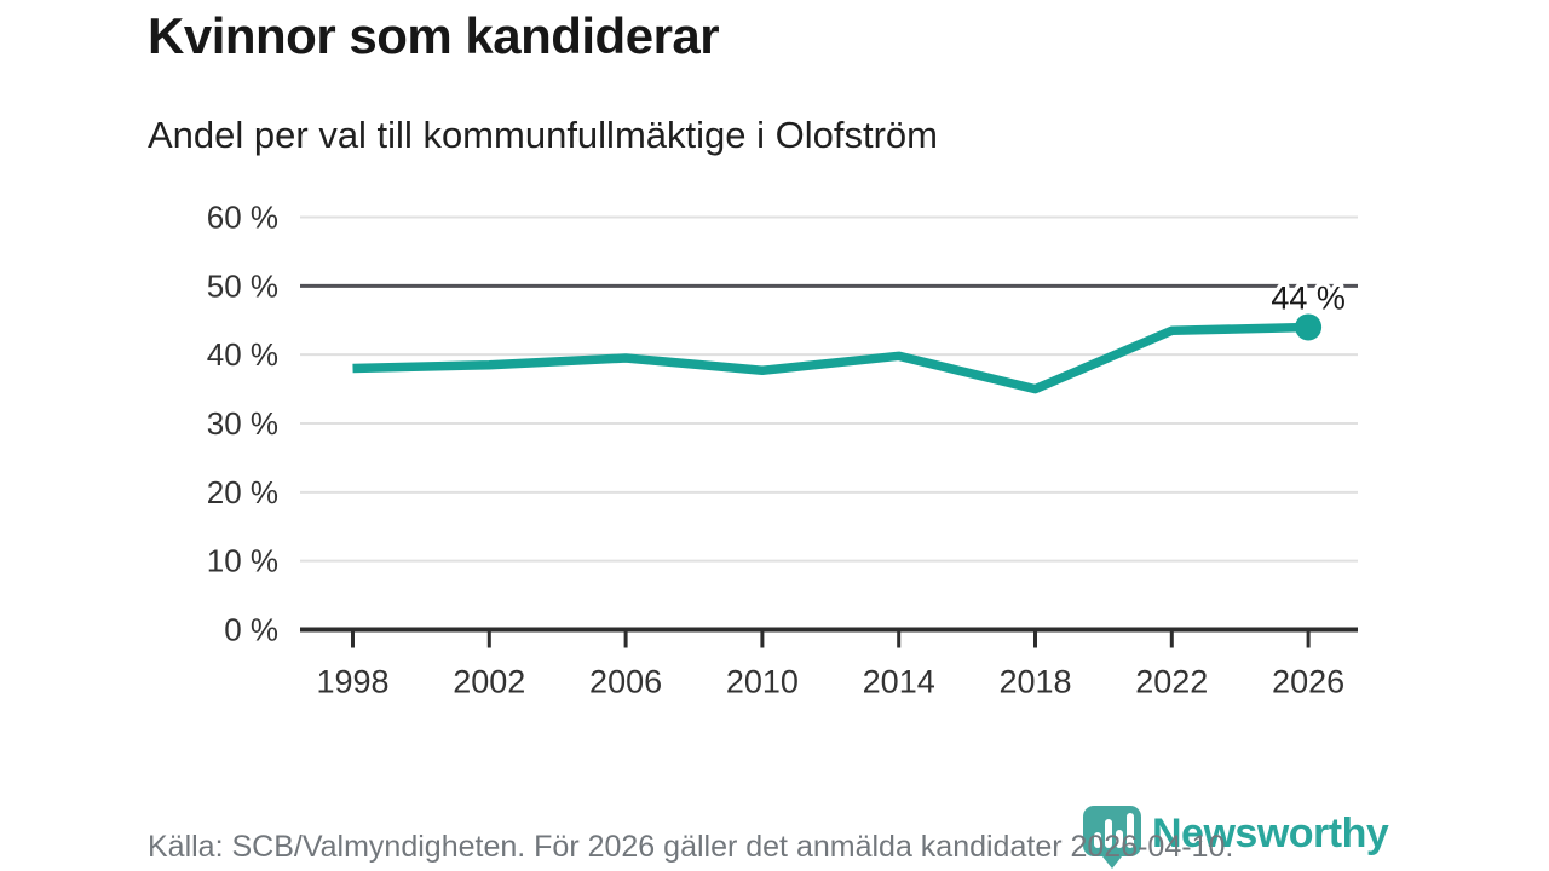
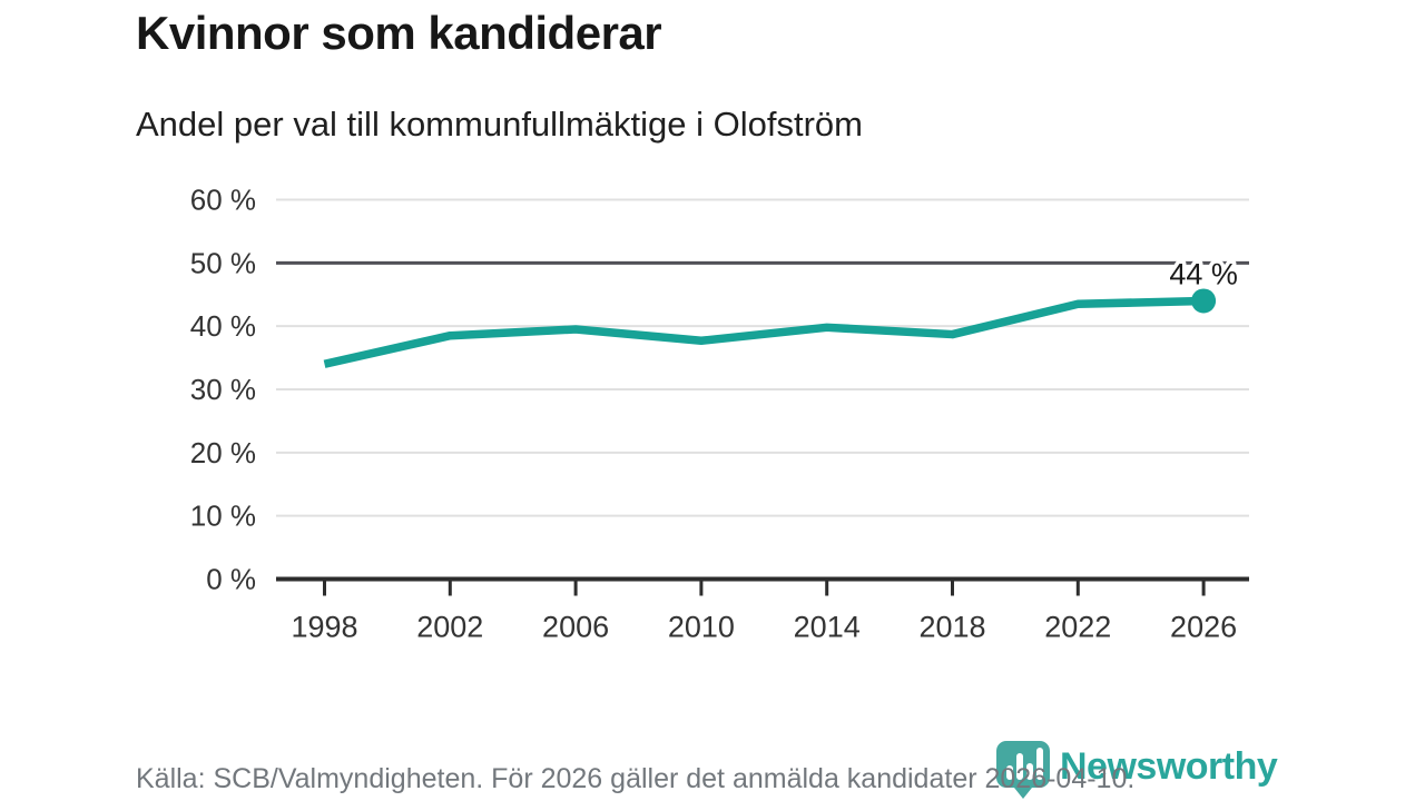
1998: 38% -> 34%
2018: 35% -> 39%
